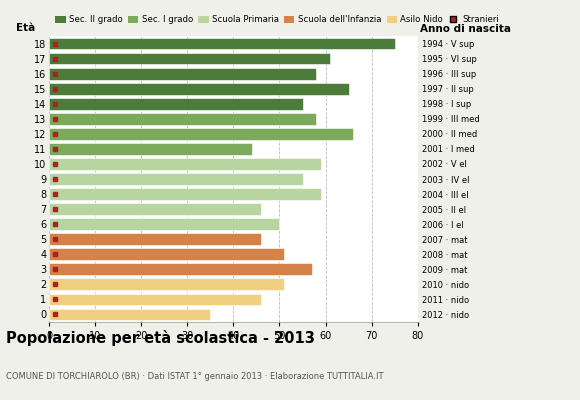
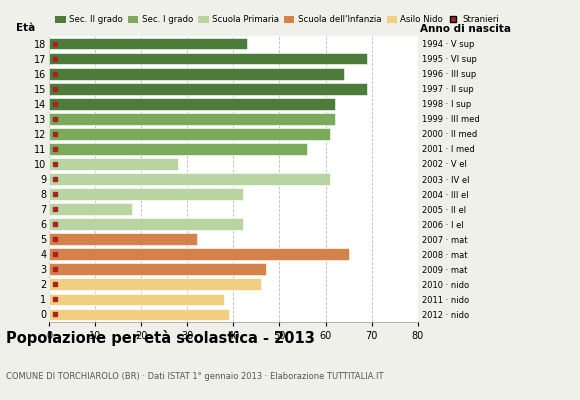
18: 75 -> 43
17: 61 -> 69
16: 58 -> 64
15: 65 -> 69
14: 55 -> 62
13: 58 -> 62
12: 66 -> 61
11: 44 -> 56
10: 59 -> 28
9: 55 -> 61
8: 59 -> 42
7: 46 -> 18
6: 50 -> 42
5: 46 -> 32
4: 51 -> 65
3: 57 -> 47
2: 51 -> 46
1: 46 -> 38
0: 35 -> 39
